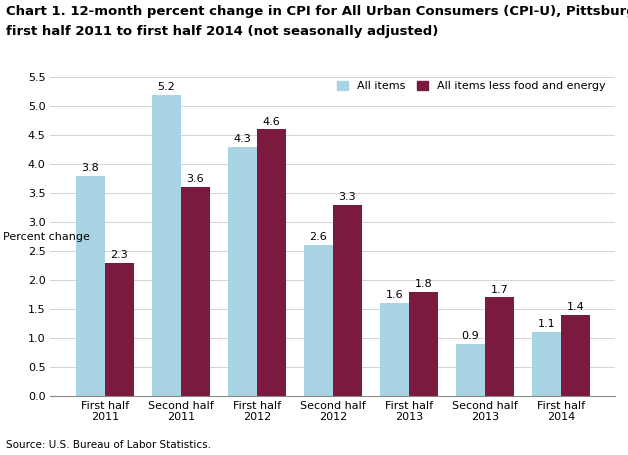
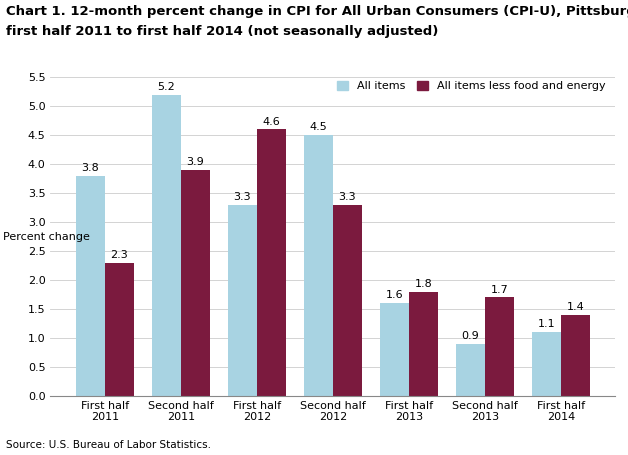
All items less food and energy/Second half 2011: 3.6 -> 3.9
All items/First half 2012: 4.3 -> 3.3
All items/Second half 2012: 2.6 -> 4.5
